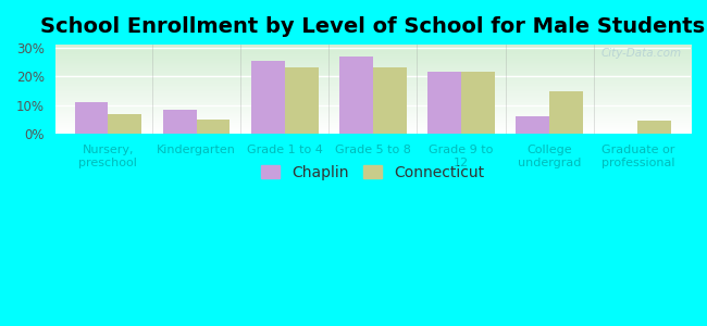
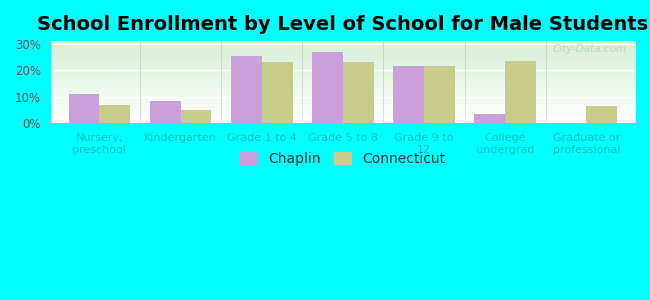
Chaplin/College undergrad: 6.0% -> 3.5%
Connecticut/College undergrad: 15.0% -> 23.5%
Connecticut/Graduate or professional: 4.5% -> 6.5%
